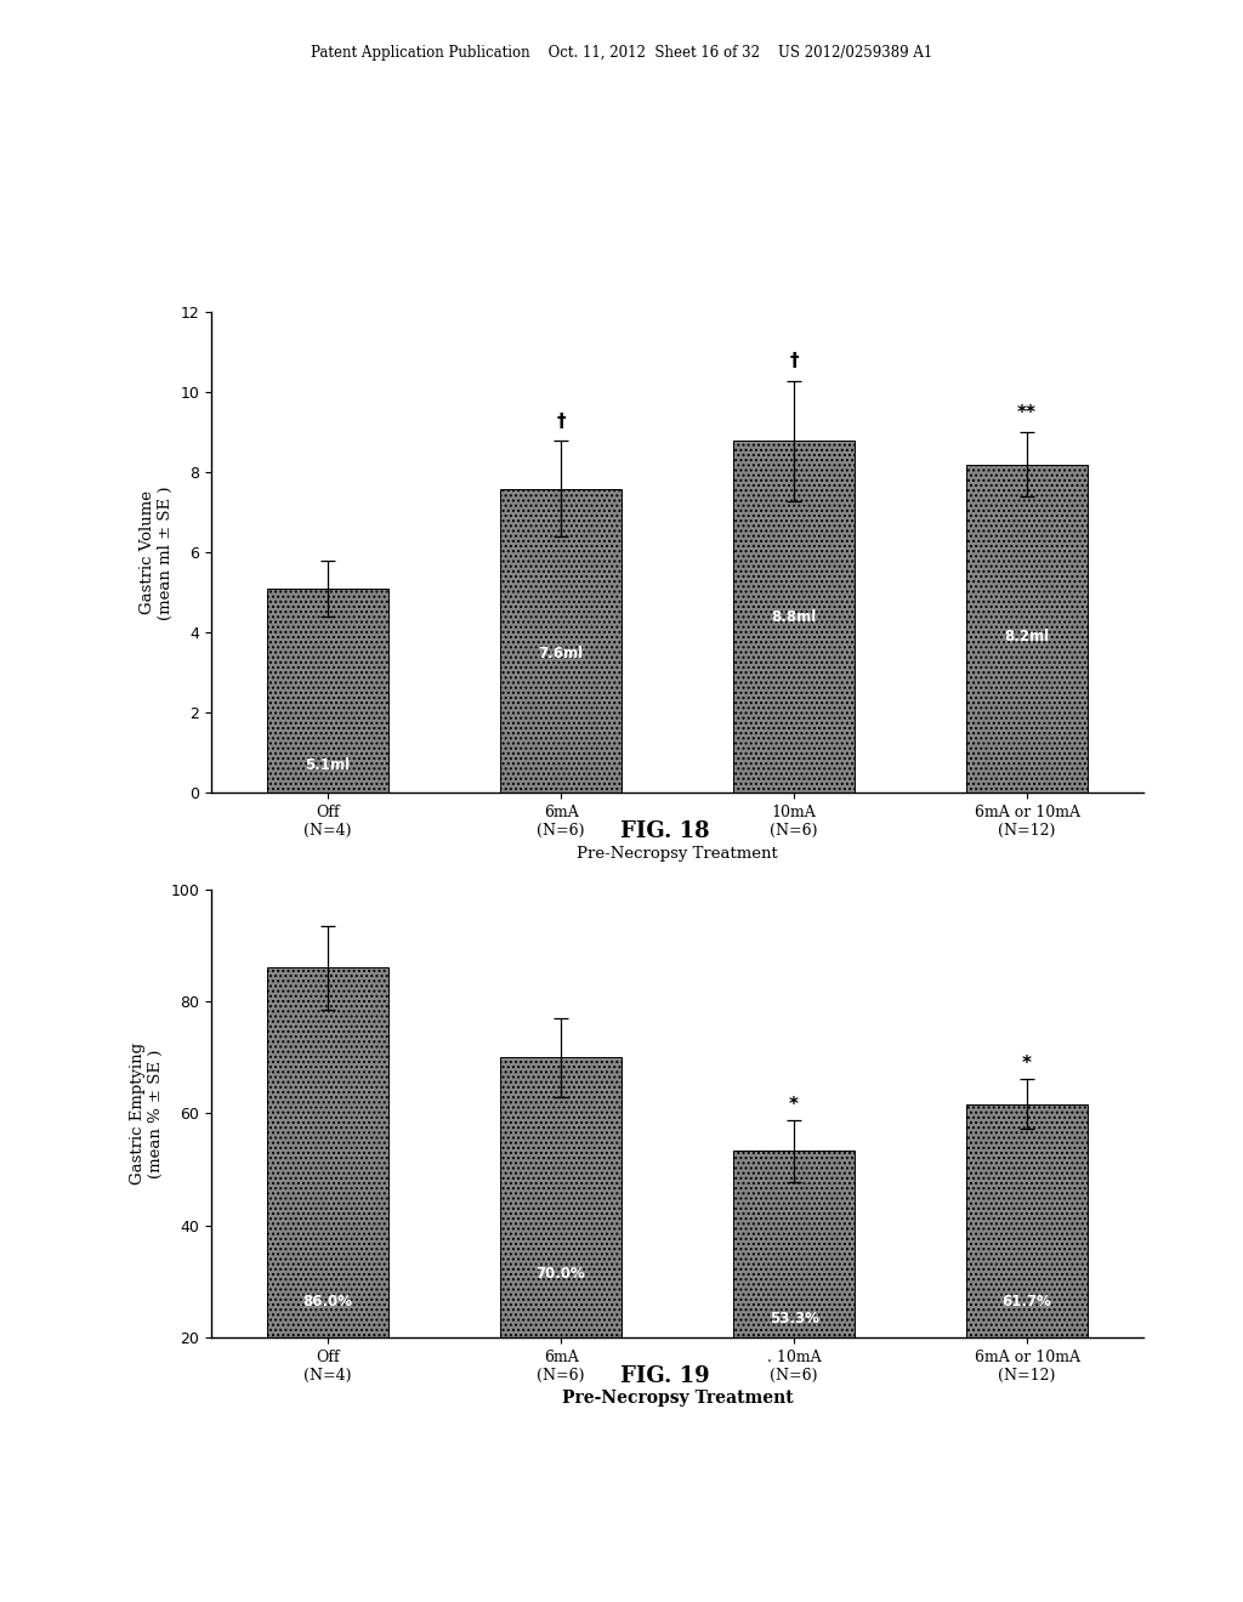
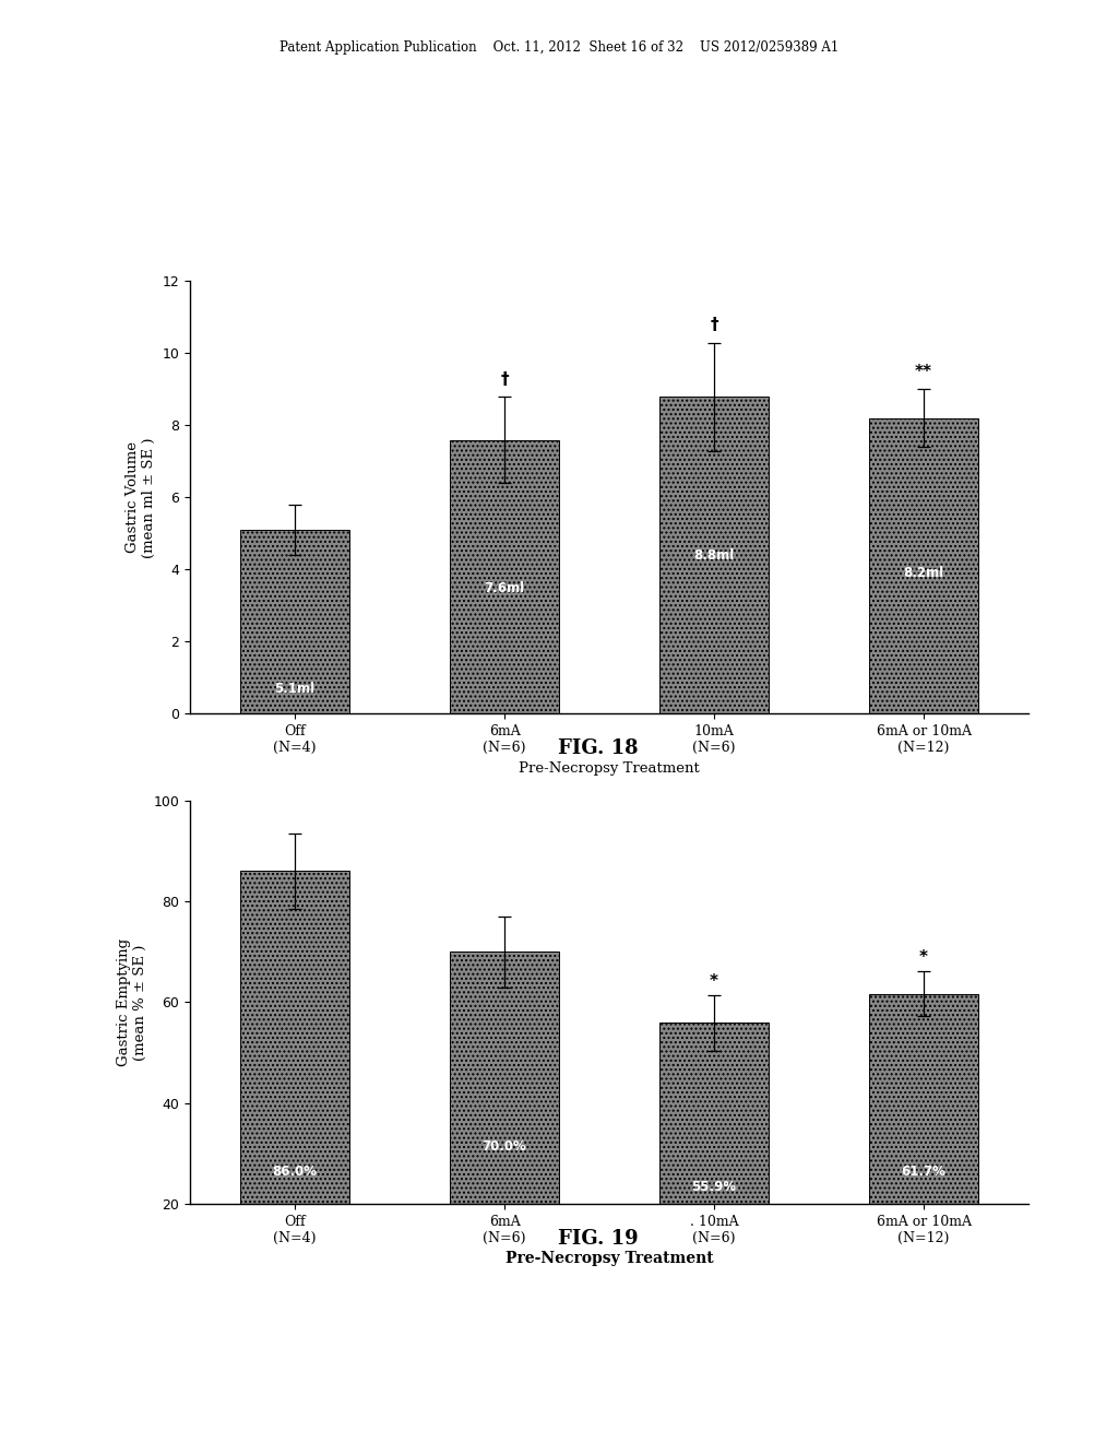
. 10mA (N=6): 53.3% -> 55.9%
